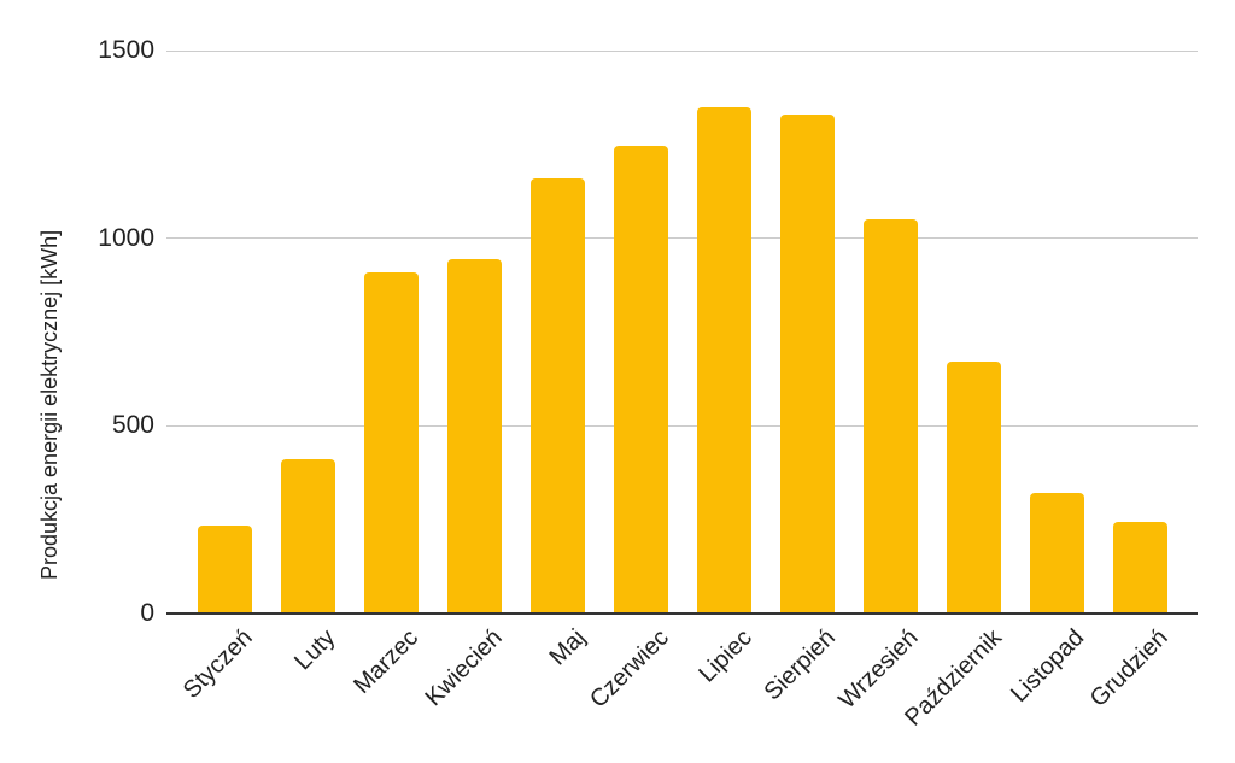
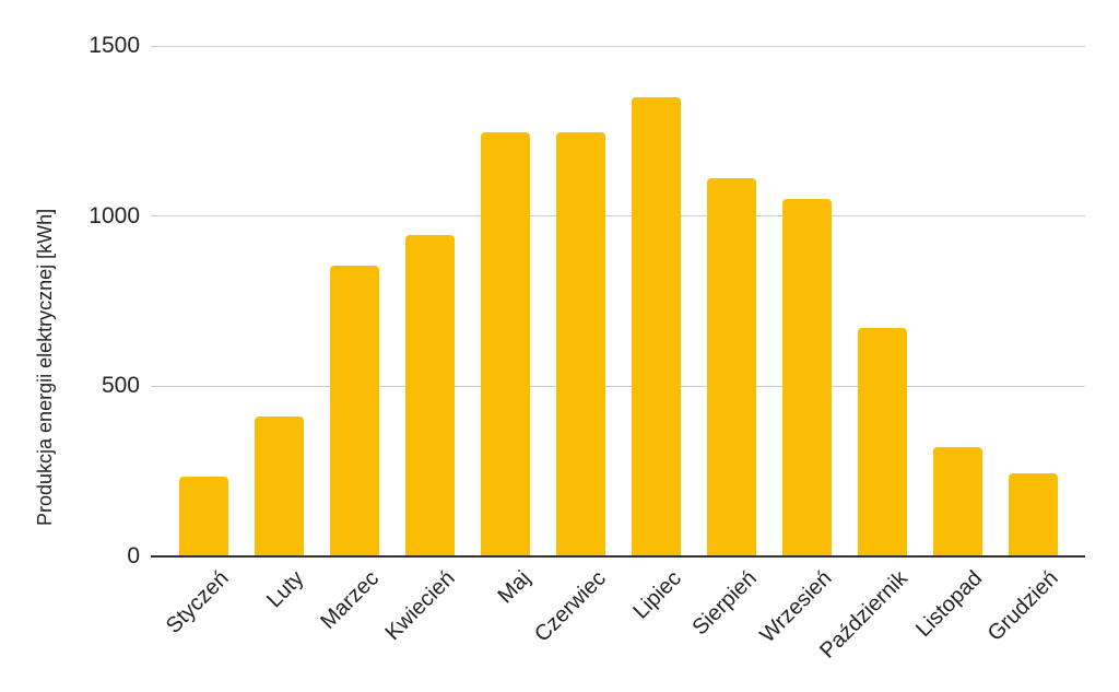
Marzec: 910 -> 860
Maj: 1160 -> 1240
Sierpień: 1330 -> 1110
